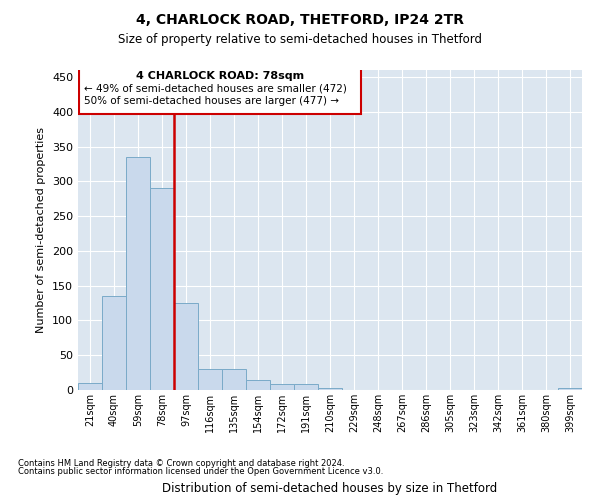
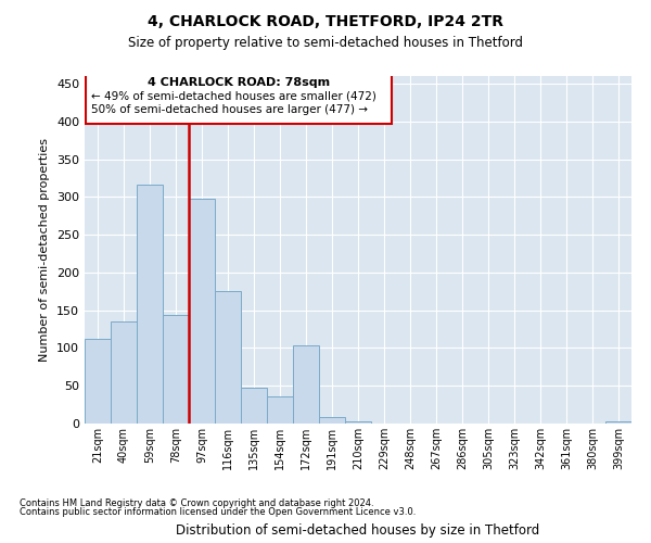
21sqm: 10 -> 112
59sqm: 335 -> 316
78sqm: 290 -> 144
97sqm: 125 -> 298
116sqm: 30 -> 176
135sqm: 30 -> 48
154sqm: 15 -> 36
172sqm: 8 -> 104
